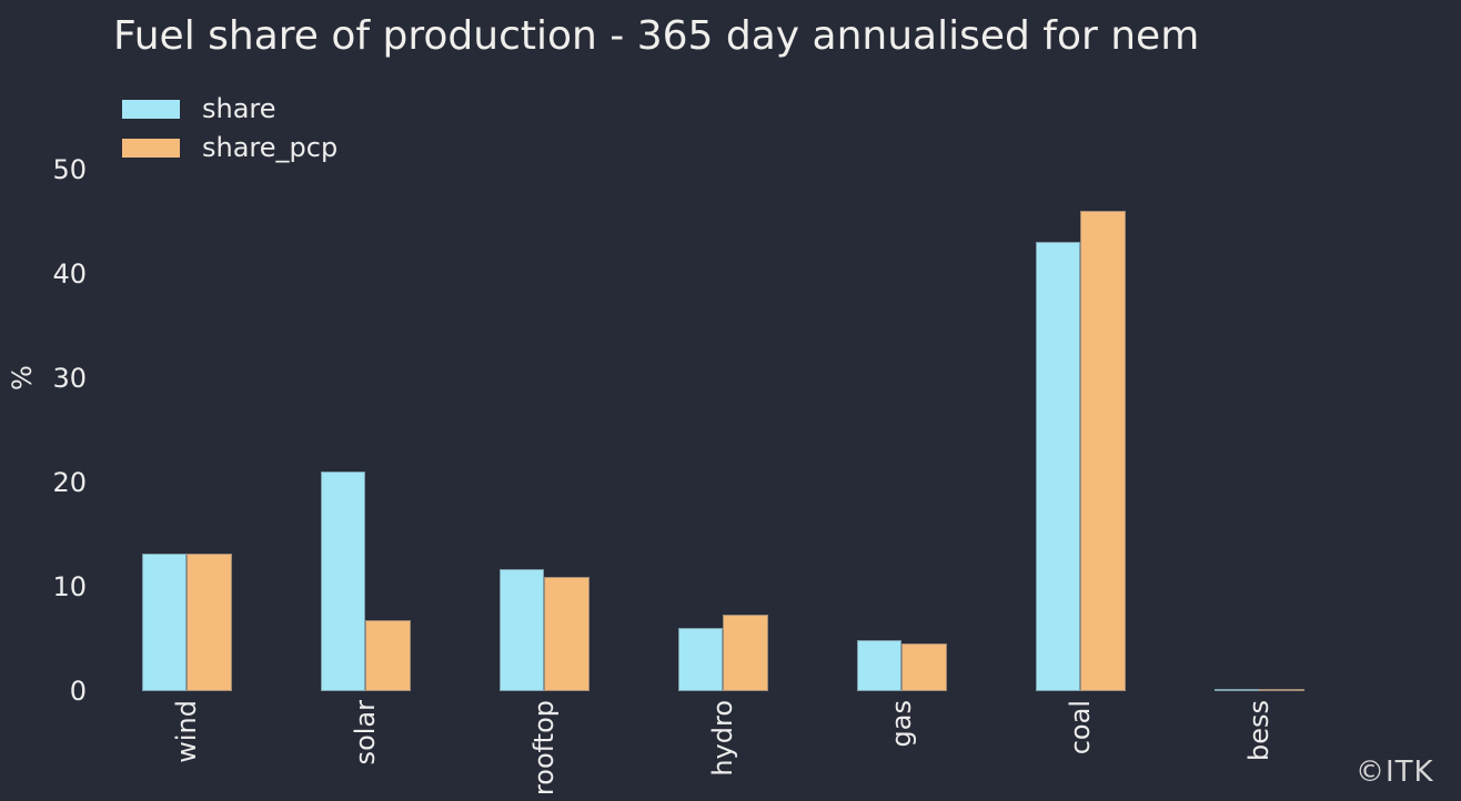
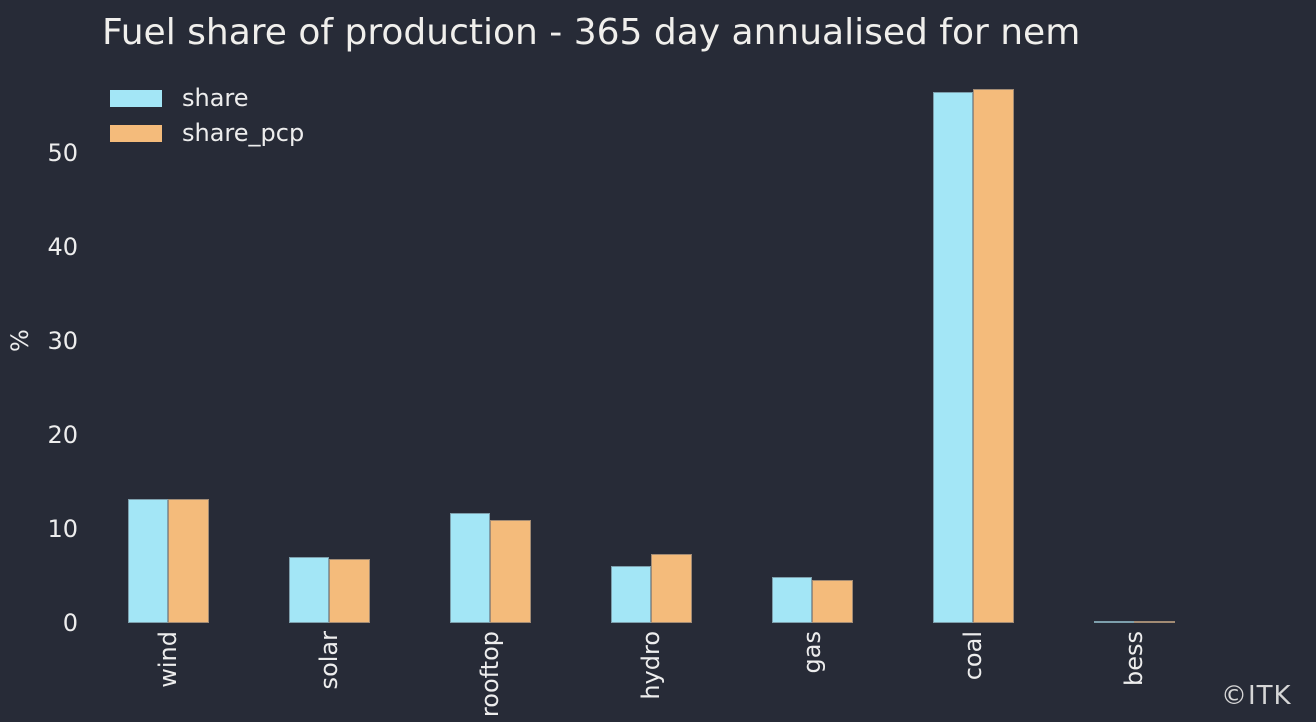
share/solar: 21 -> 7
share/coal: 43 -> 56
share_pcp/coal: 46 -> 57
